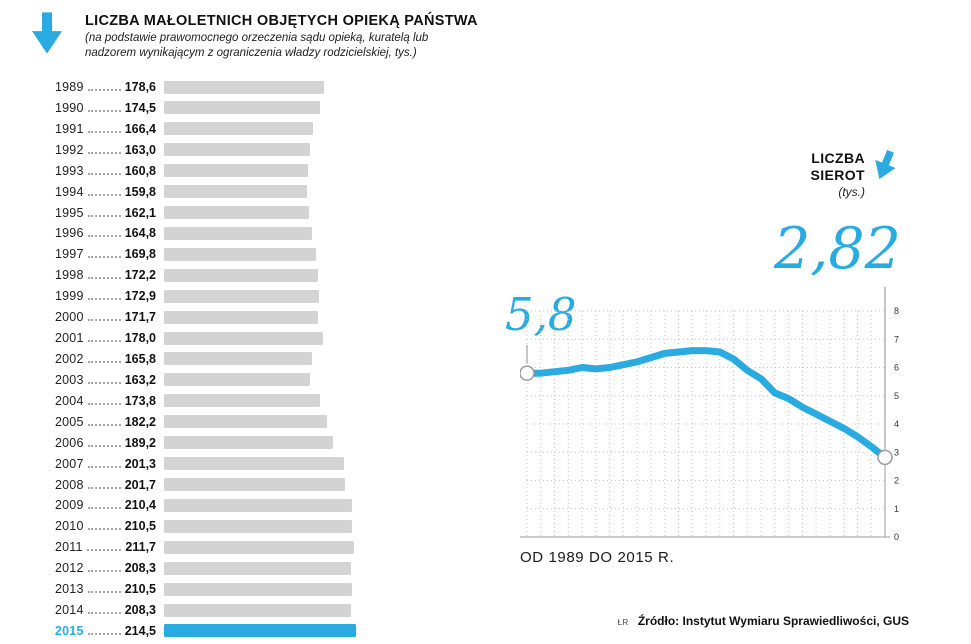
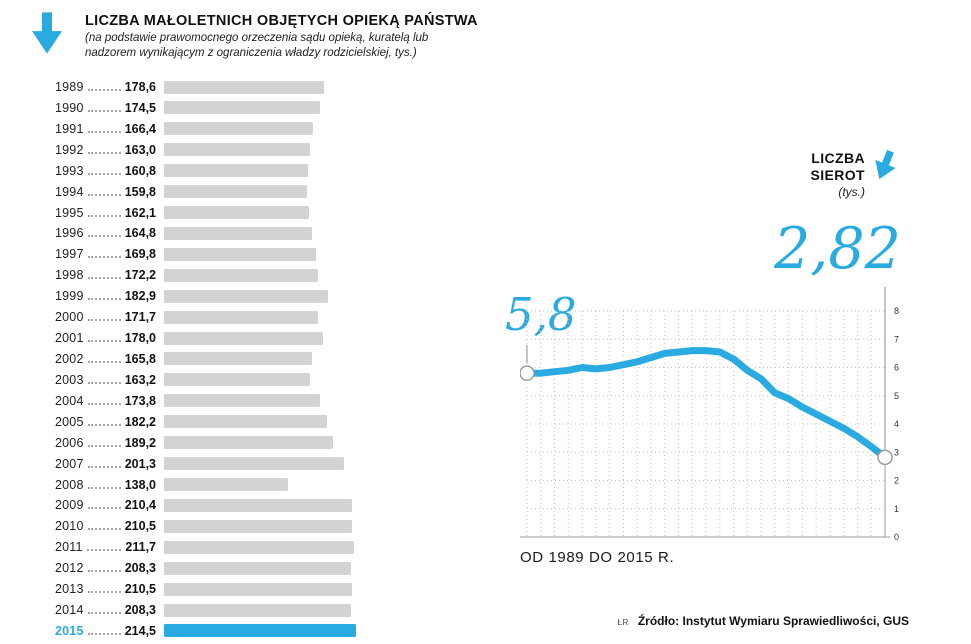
LICZBA MAŁOLETNICH OBJĘTYCH OPIEKĄ PAŃSTWA/1999: 172,9 -> 182,9
LICZBA MAŁOLETNICH OBJĘTYCH OPIEKĄ PAŃSTWA/2008: 201,7 -> 138,0
